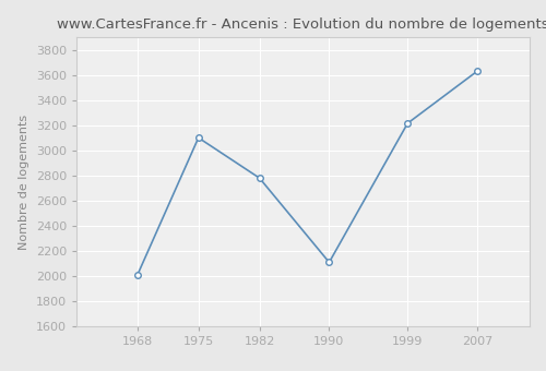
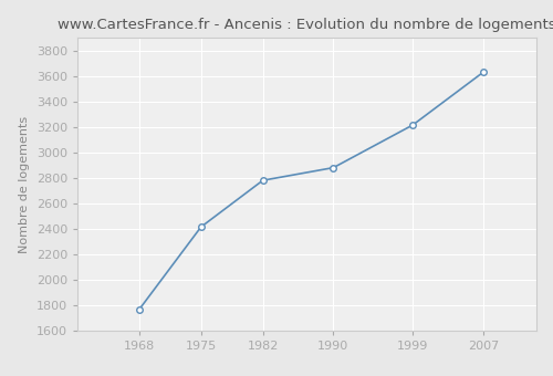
1968: 2010 -> 1770
1975: 3100 -> 2420
1990: 2110 -> 2880
